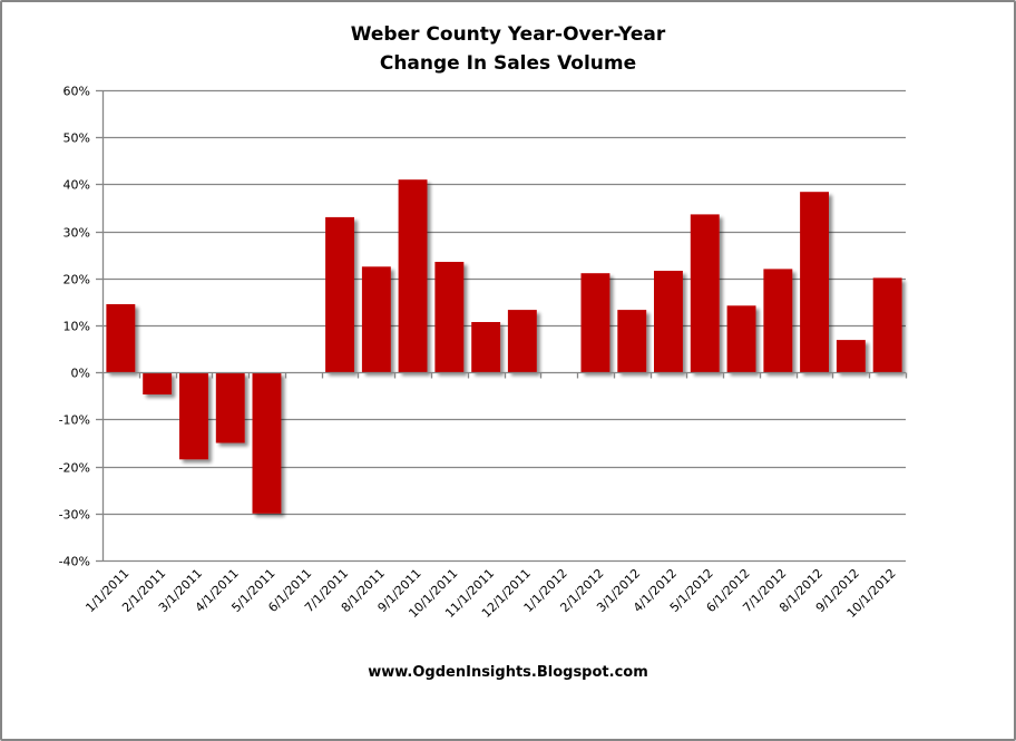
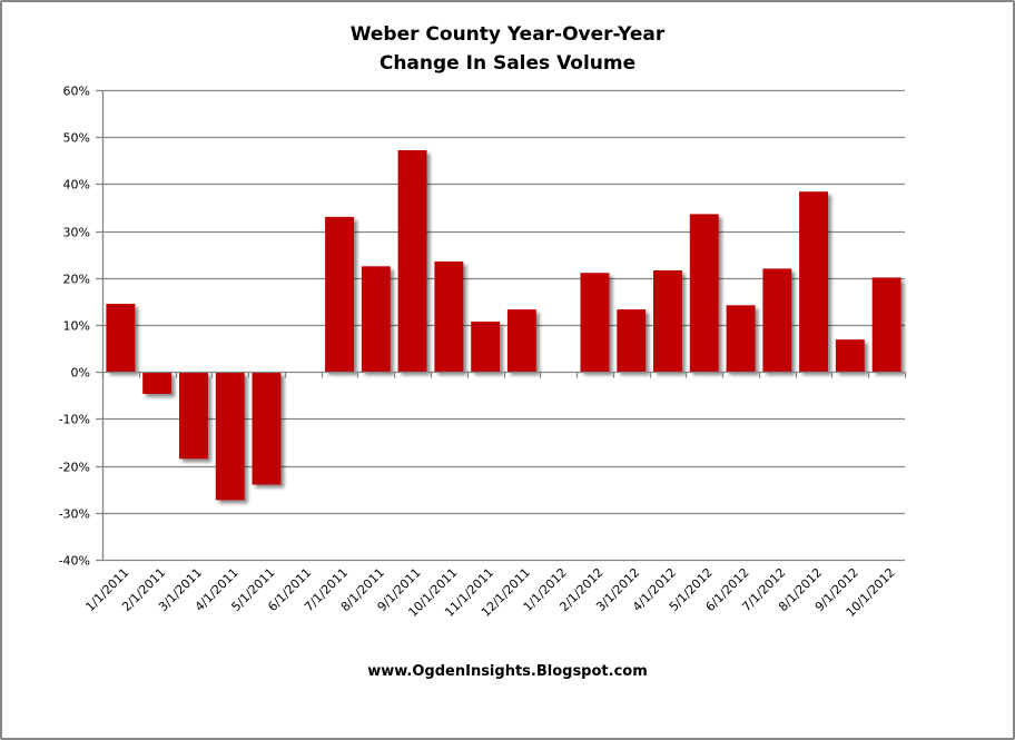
4/1/2011: -15% -> -27%
5/1/2011: -30% -> -24%
9/1/2011: 41% -> 47%
